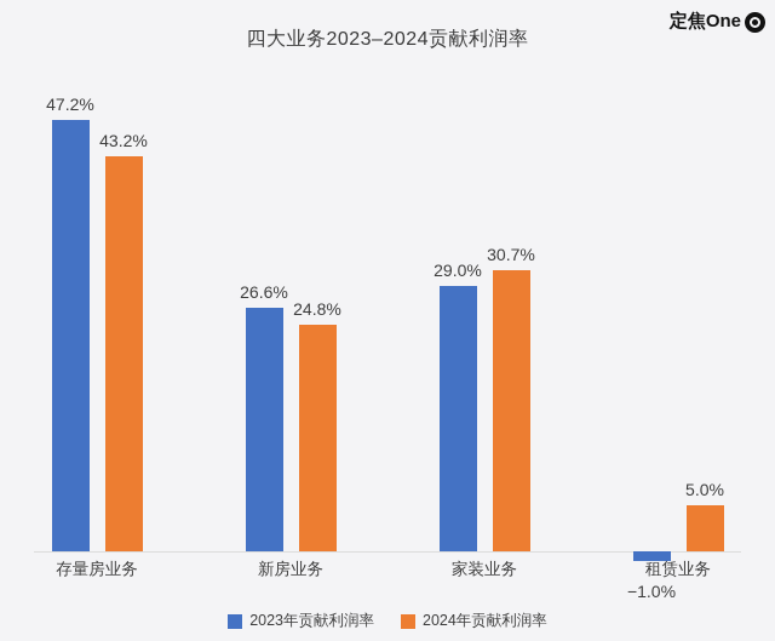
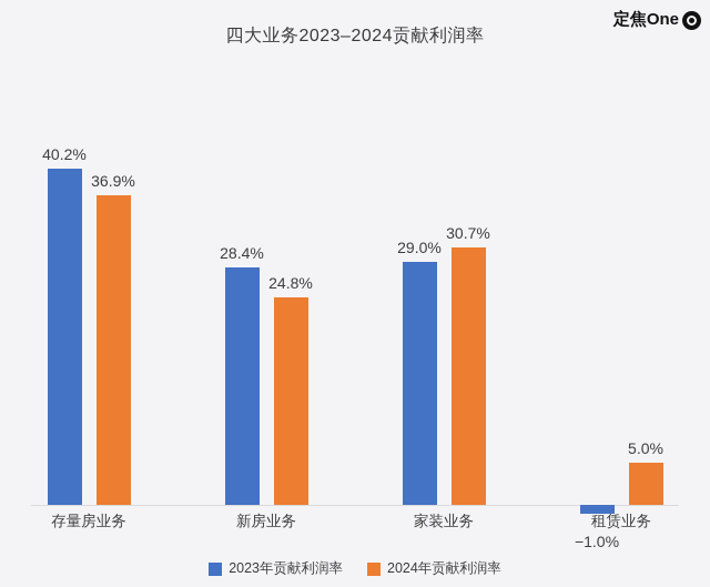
2023年贡献利润率/存量房业务: 47.2% -> 40.2%
2024年贡献利润率/存量房业务: 43.2% -> 36.9%
2023年贡献利润率/新房业务: 26.6% -> 28.4%
